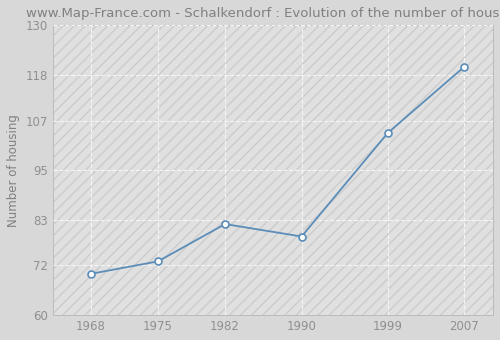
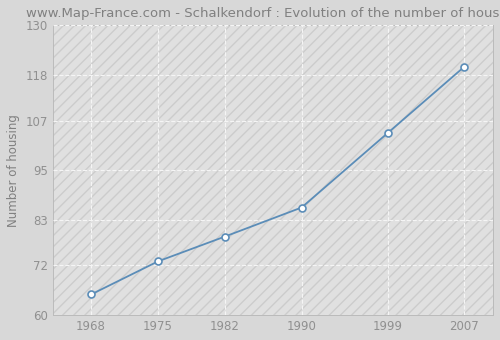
1968: 70 -> 65
1982: 82 -> 79
1990: 79 -> 86
